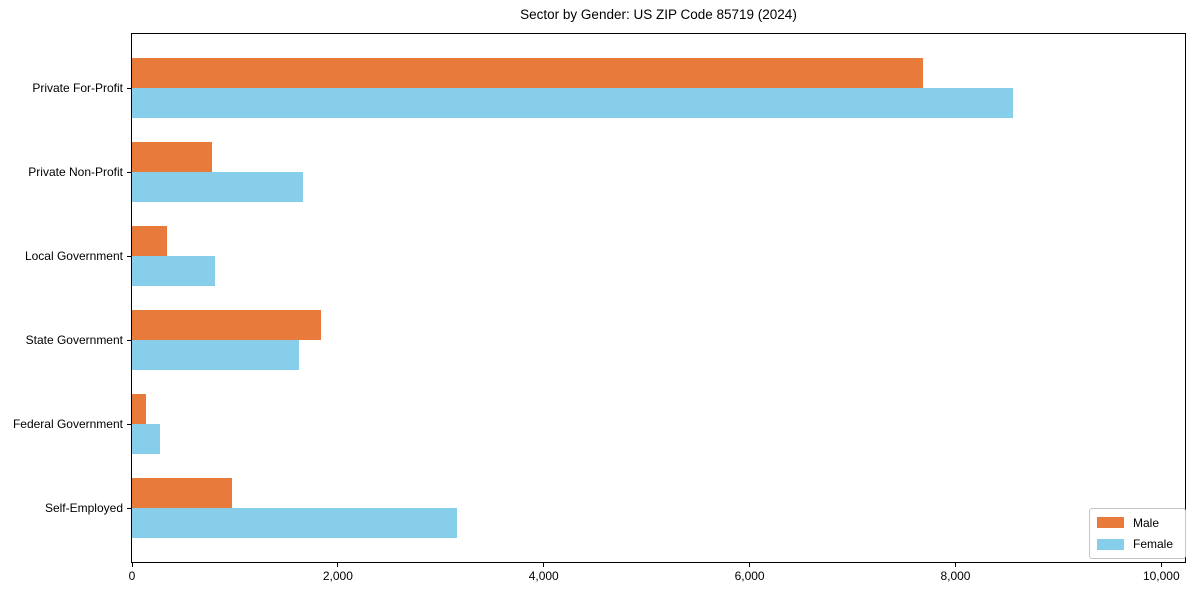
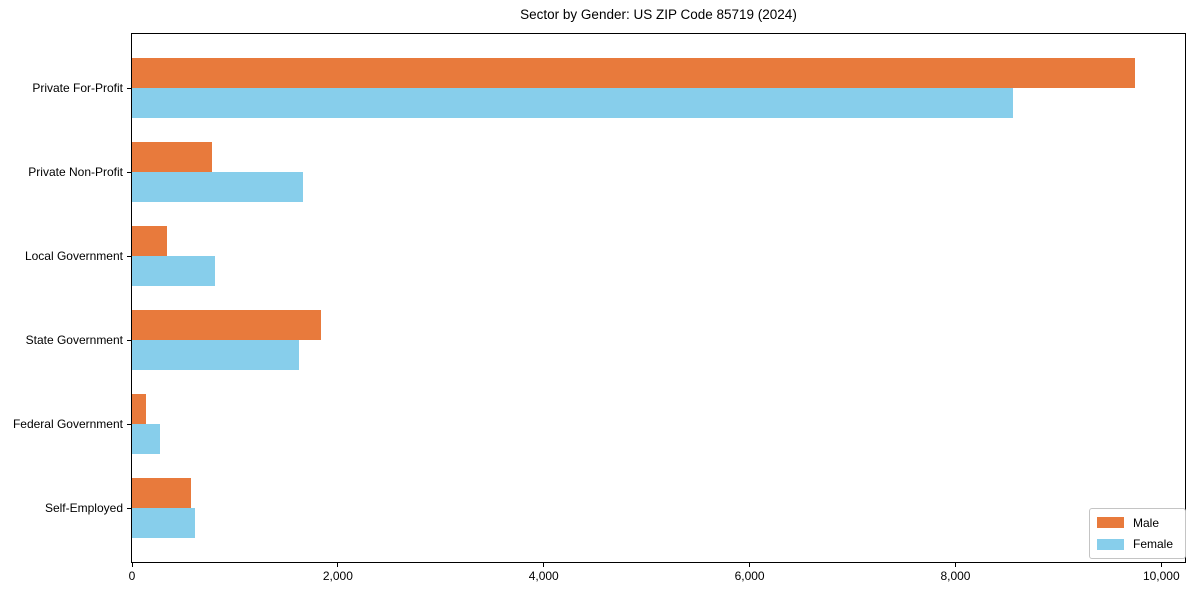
Male/Private For-Profit: 7680 -> 9740
Male/Self-Employed: 970 -> 570
Female/Self-Employed: 3160 -> 610
